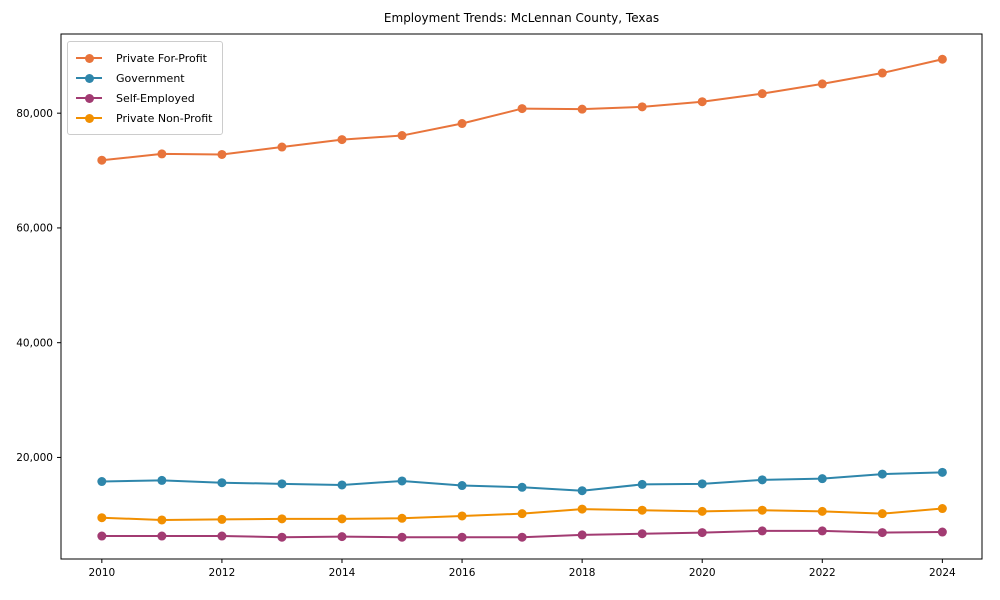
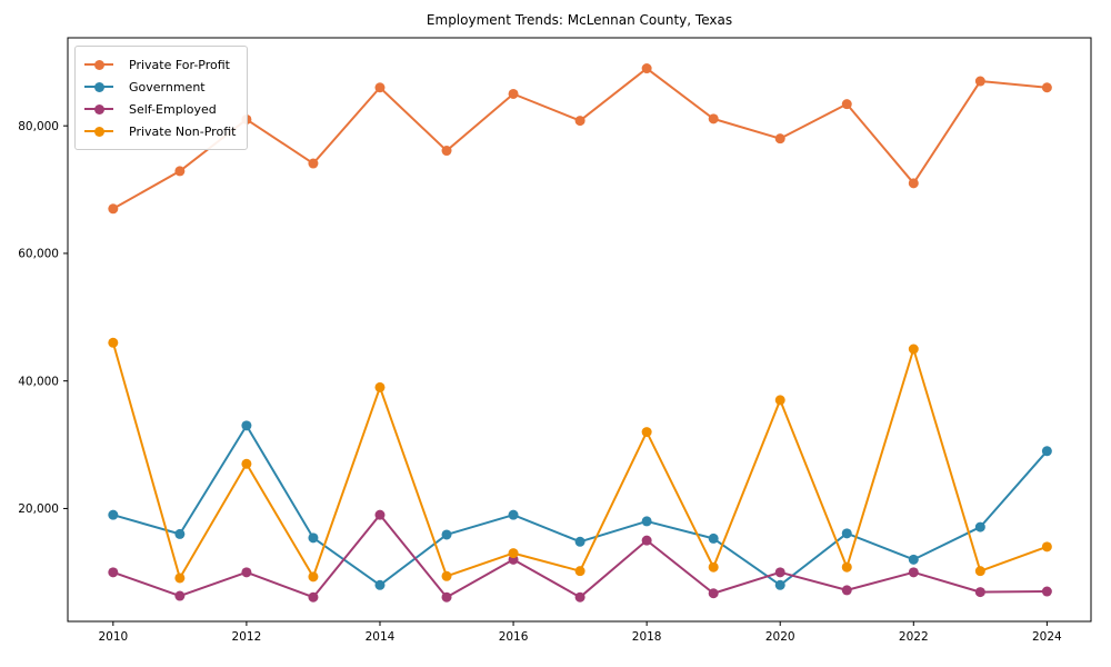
Private For-Profit/2010: 72000 -> 67000
Government/2010: 16000 -> 19000
Self-Employed/2010: 6000 -> 10000
Private Non-Profit/2010: 10000 -> 46000
Private For-Profit/2012: 73000 -> 81000
Government/2012: 16000 -> 33000
Self-Employed/2012: 6000 -> 10000
Private Non-Profit/2012: 9000 -> 27000
Private For-Profit/2014: 75000 -> 86000
Government/2014: 15000 -> 8000
Self-Employed/2014: 6000 -> 19000
Private Non-Profit/2014: 9000 -> 39000
Private For-Profit/2016: 78000 -> 85000
Government/2016: 15000 -> 19000
Self-Employed/2016: 6000 -> 12000
Private Non-Profit/2016: 10000 -> 13000
Private For-Profit/2018: 81000 -> 89000
Government/2018: 14000 -> 18000
Self-Employed/2018: 6000 -> 15000
Private Non-Profit/2018: 11000 -> 32000
Private For-Profit/2020: 82000 -> 78000
Government/2020: 15000 -> 8000
Self-Employed/2020: 7000 -> 10000
Private Non-Profit/2020: 11000 -> 37000
Private For-Profit/2022: 85000 -> 71000
Government/2022: 16000 -> 12000
Self-Employed/2022: 7000 -> 10000
Private Non-Profit/2022: 11000 -> 45000
Private For-Profit/2024: 89000 -> 86000
Government/2024: 17000 -> 29000
Private Non-Profit/2024: 11000 -> 14000
